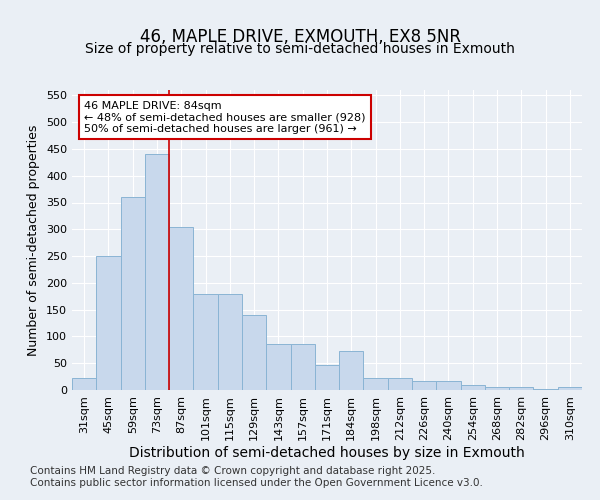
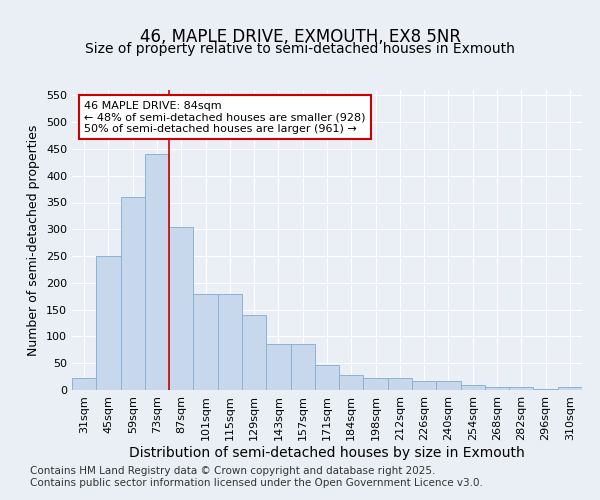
184sqm: 72 -> 28
